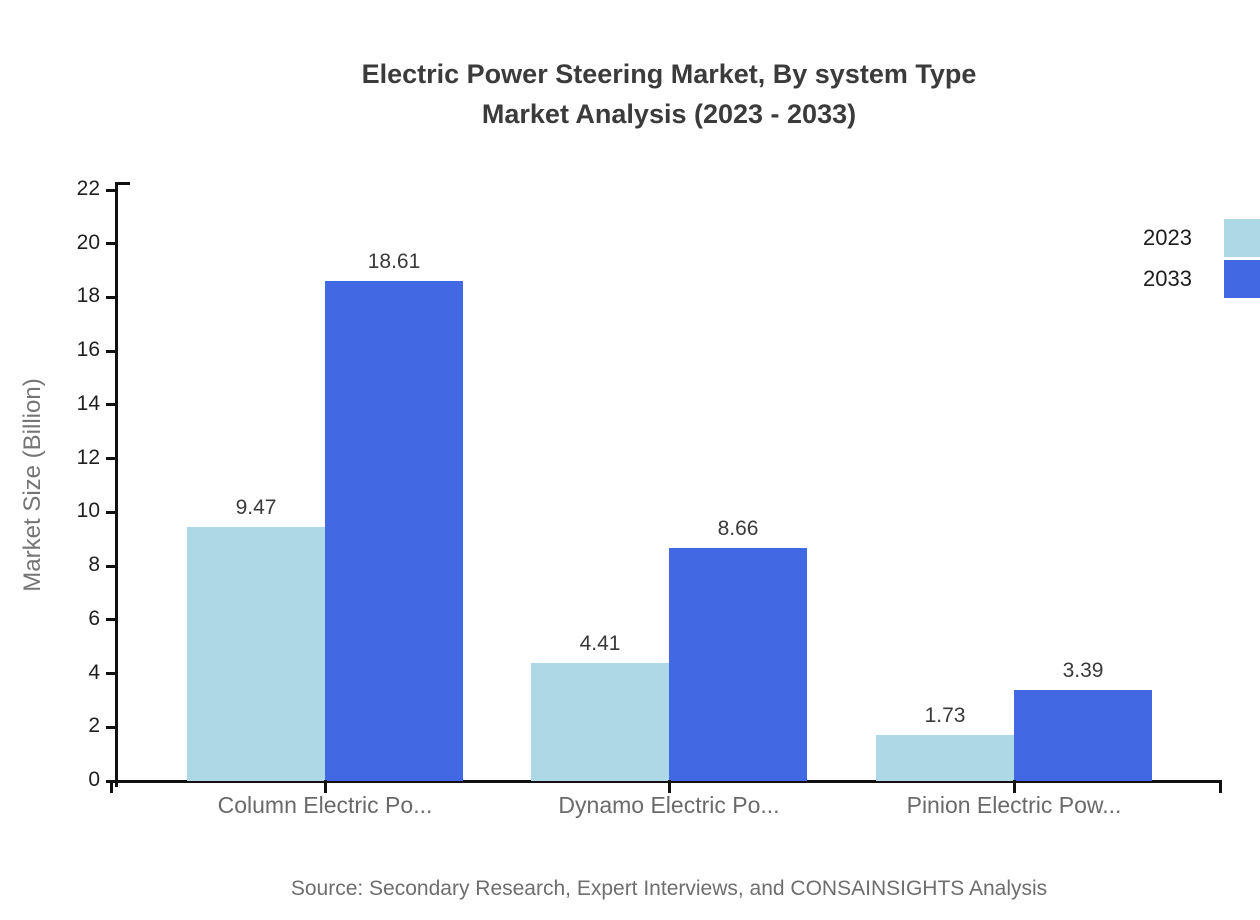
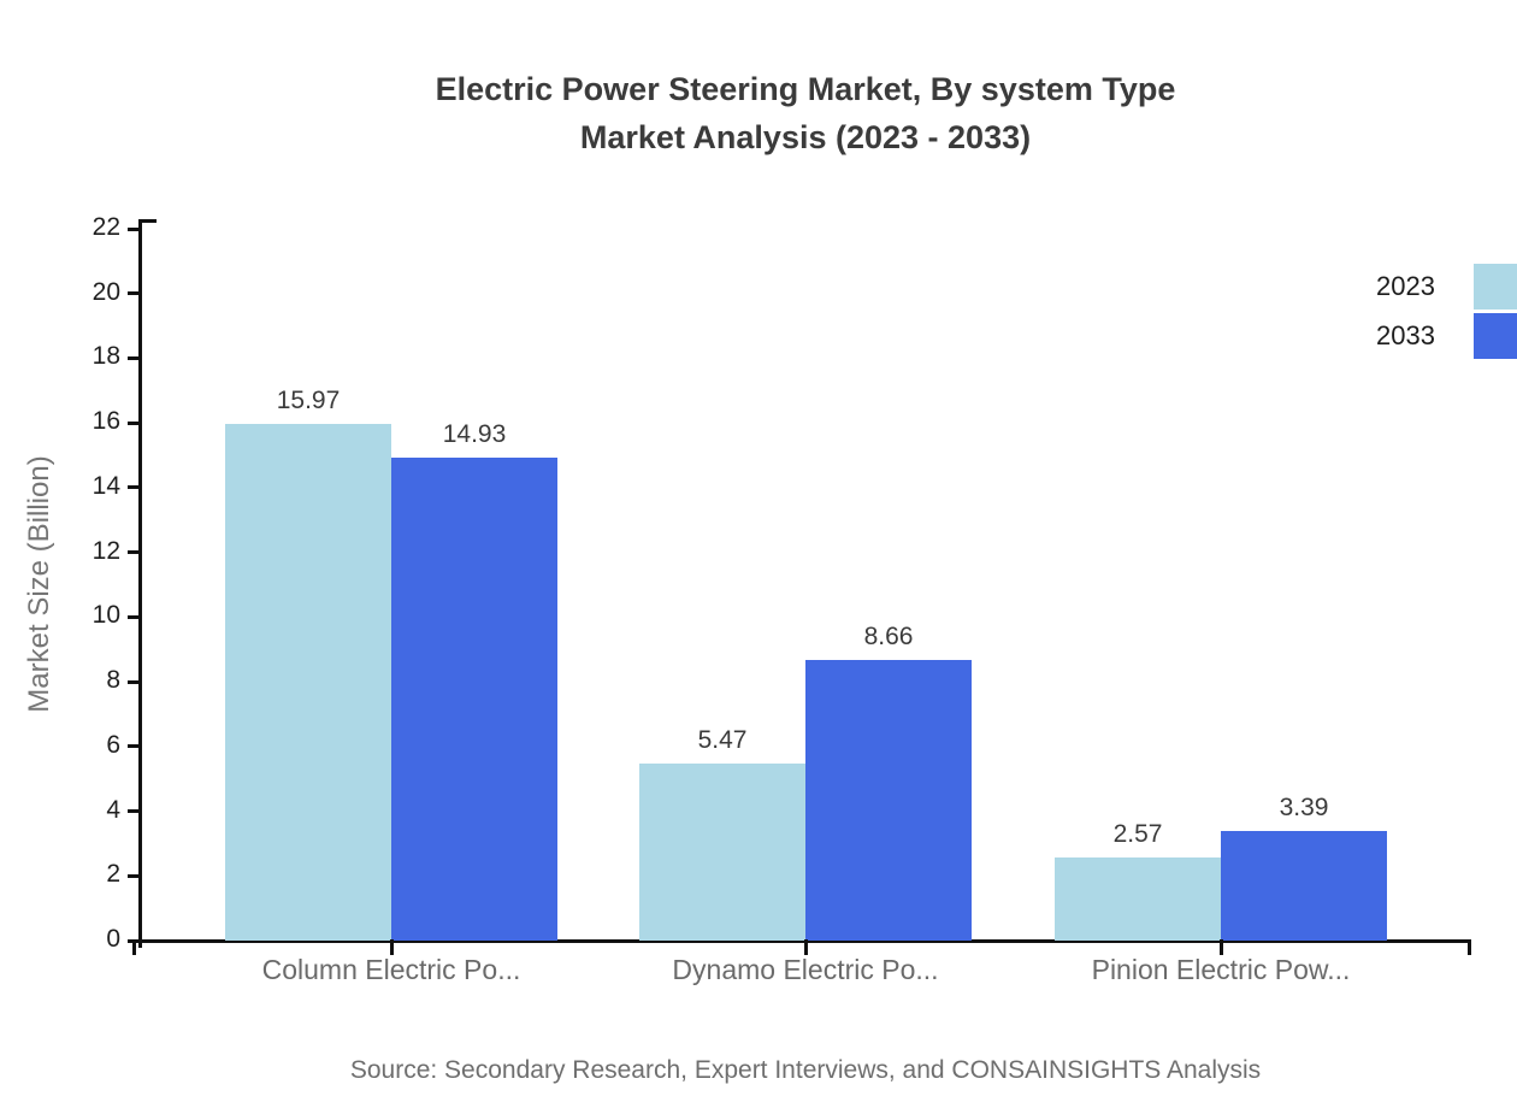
2023/Column Electric Po...: 9.47 -> 15.97
2033/Column Electric Po...: 18.61 -> 14.93
2023/Dynamo Electric Po...: 4.41 -> 5.47
2023/Pinion Electric Pow...: 1.73 -> 2.57
